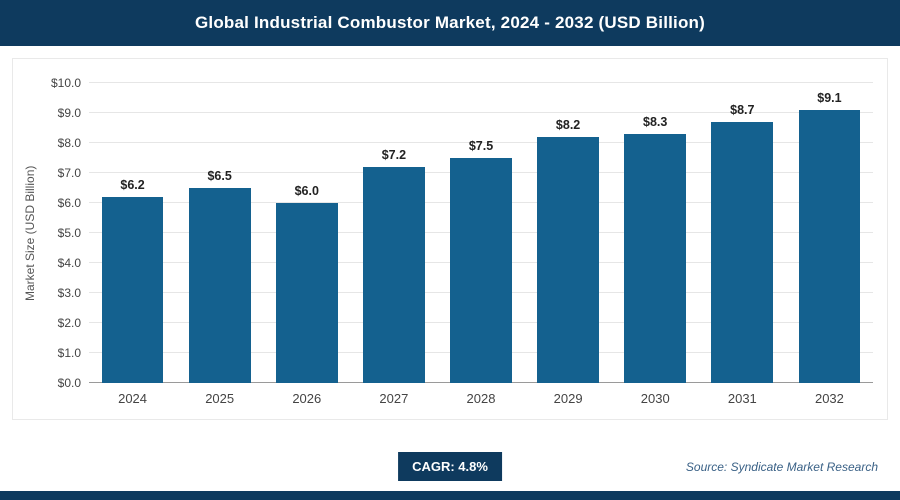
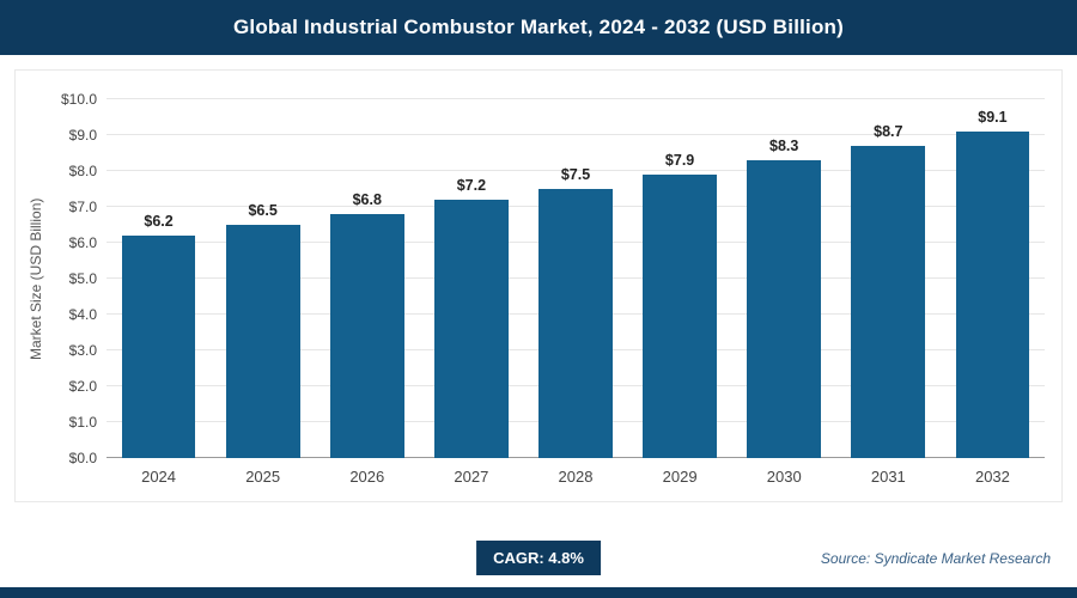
2026: $6.0 -> $6.8
2029: $8.2 -> $7.9
